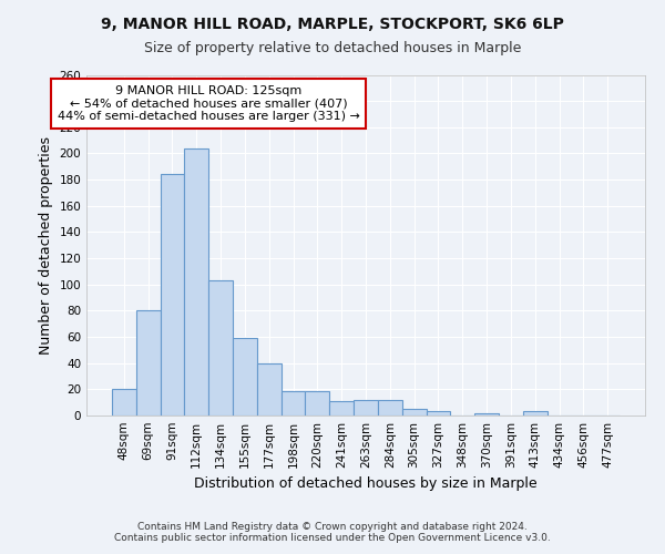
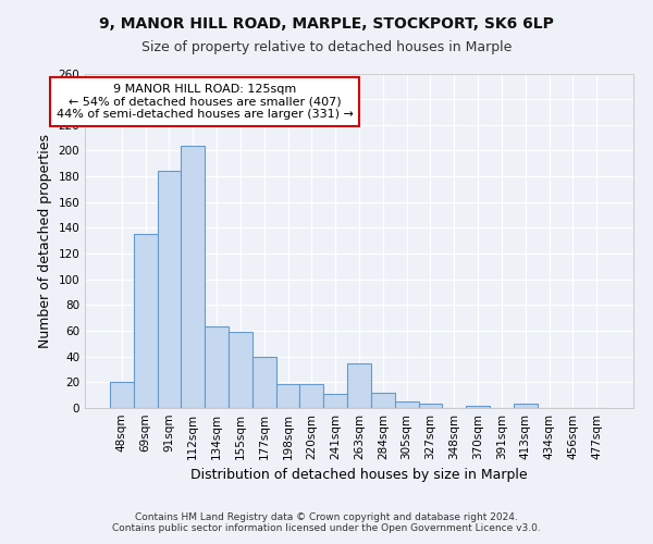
69sqm: 80 -> 135
134sqm: 103 -> 63
263sqm: 12 -> 35
